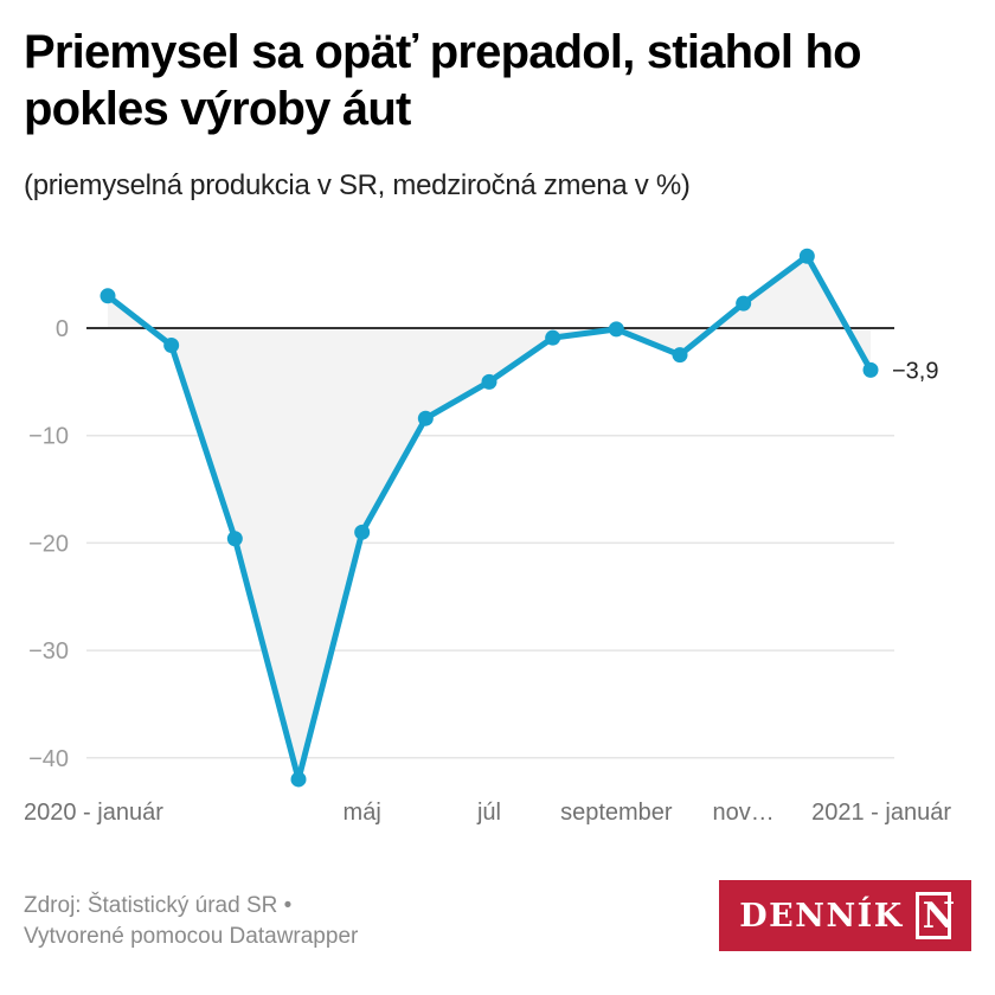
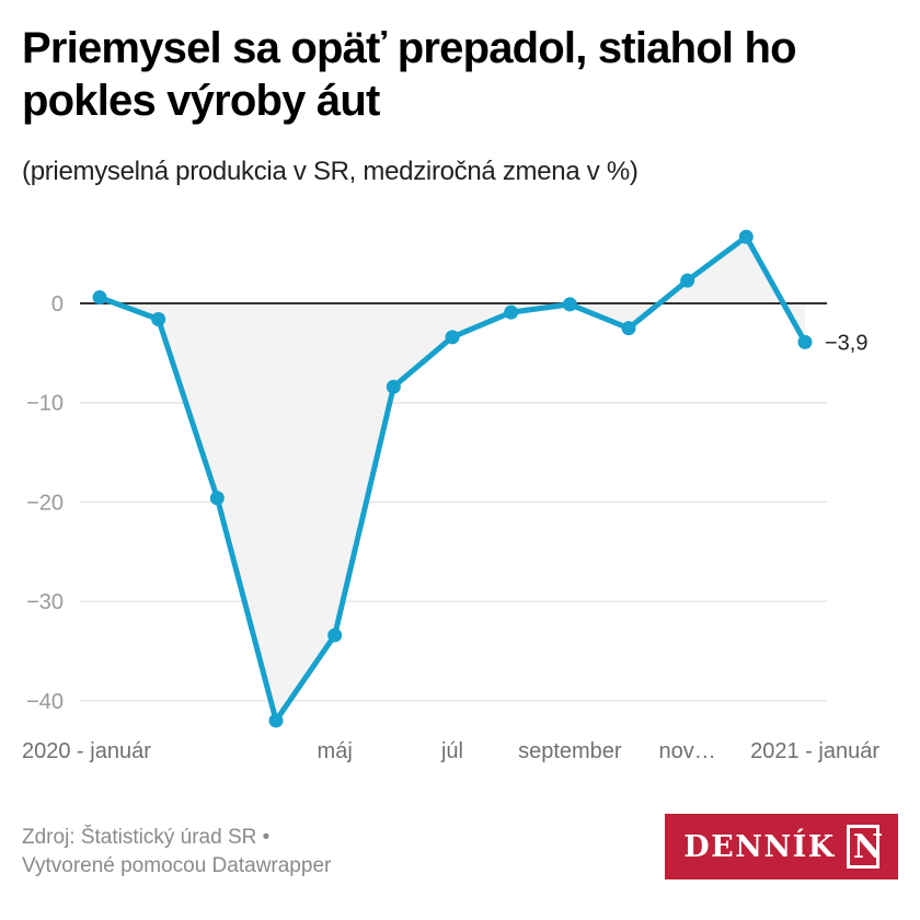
2020 - január: 3 -> 1
máj: -19 -> -33
júl: -5 -> -3
